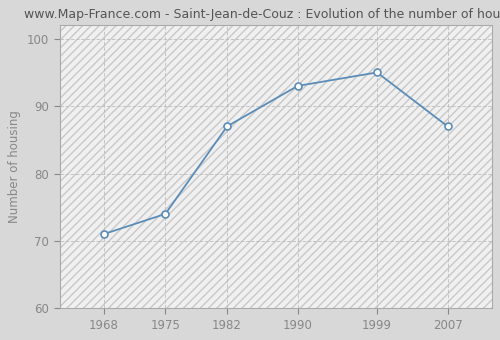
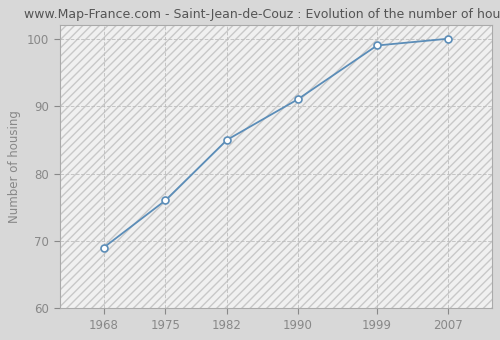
1968: 71 -> 69
1975: 74 -> 76
1982: 87 -> 85
1990: 93 -> 91
1999: 95 -> 99
2007: 87 -> 100
